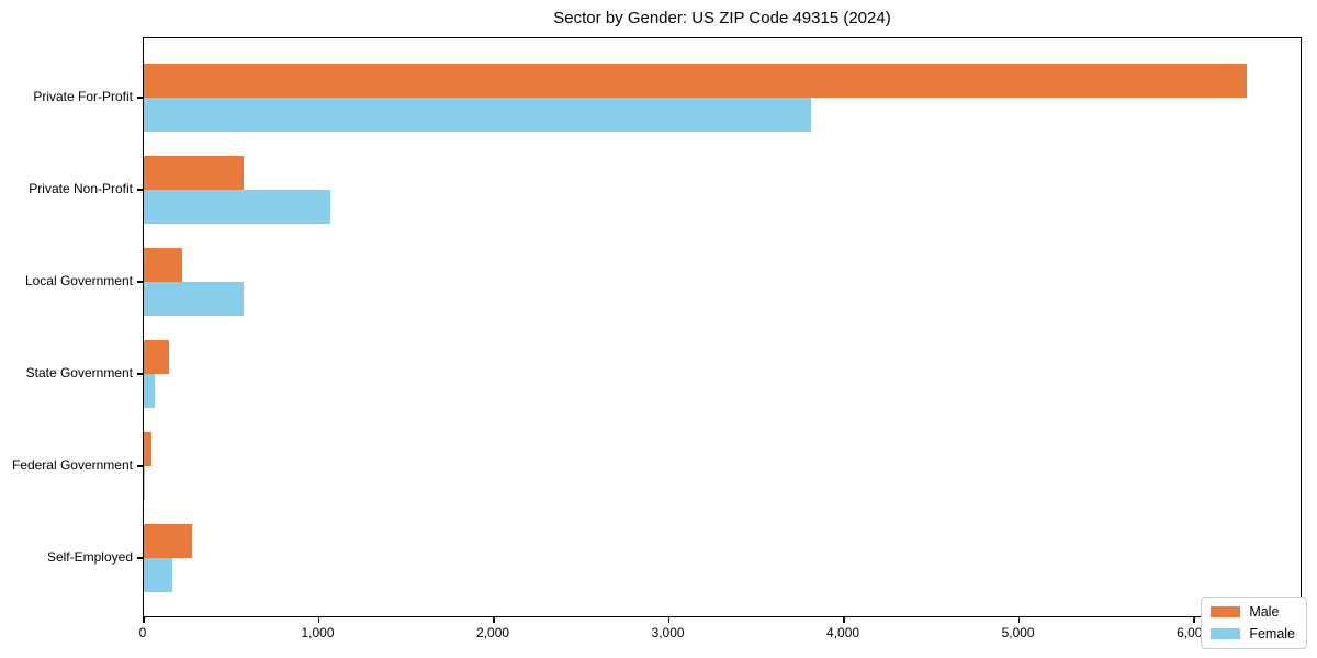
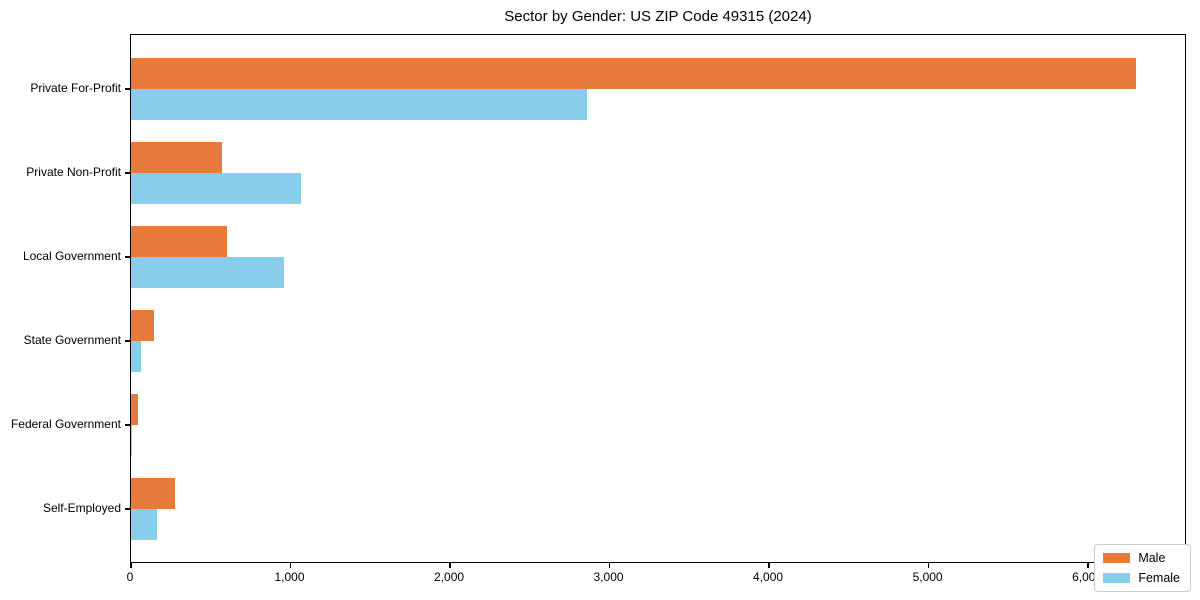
Female/Private For-Profit: 3810 -> 2860
Male/Local Government: 220 -> 600
Female/Local Government: 570 -> 960
